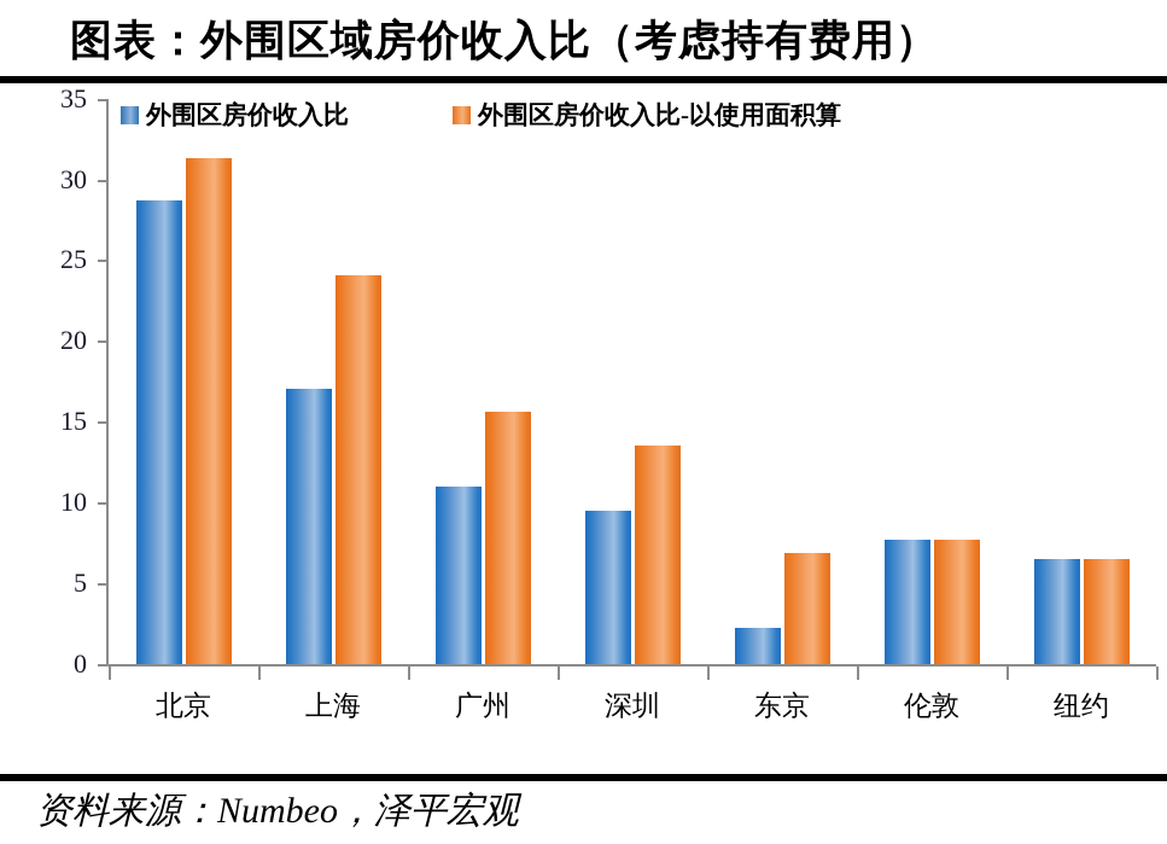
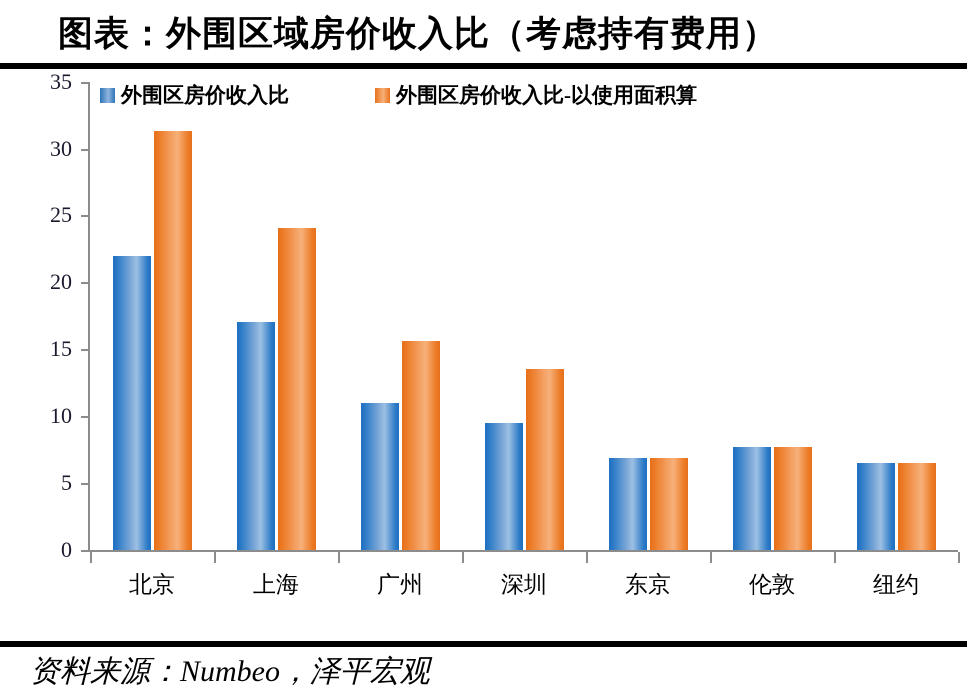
外围区房价收入比/北京: 28.7 -> 22.0
外围区房价收入比/东京: 2.2 -> 6.9
